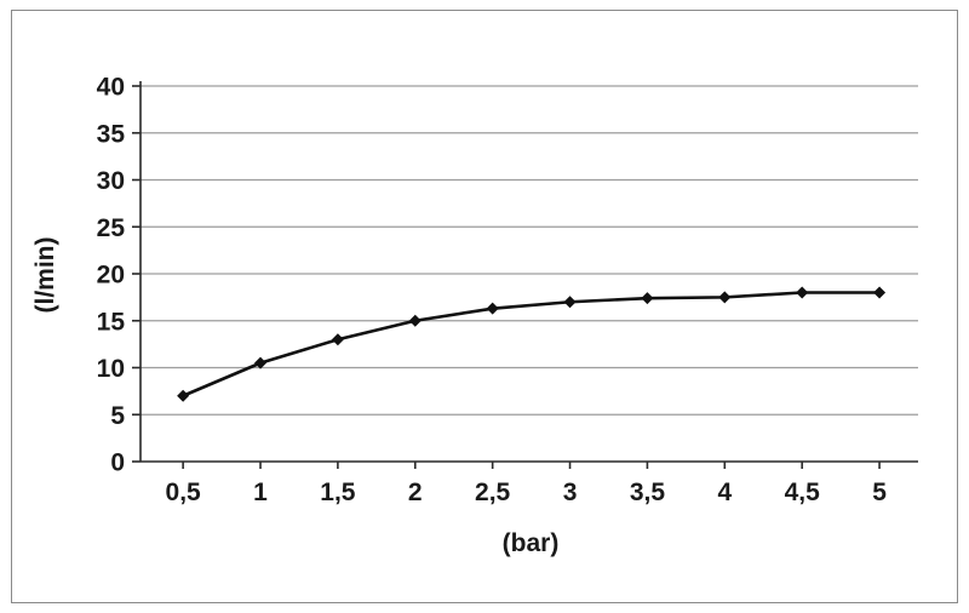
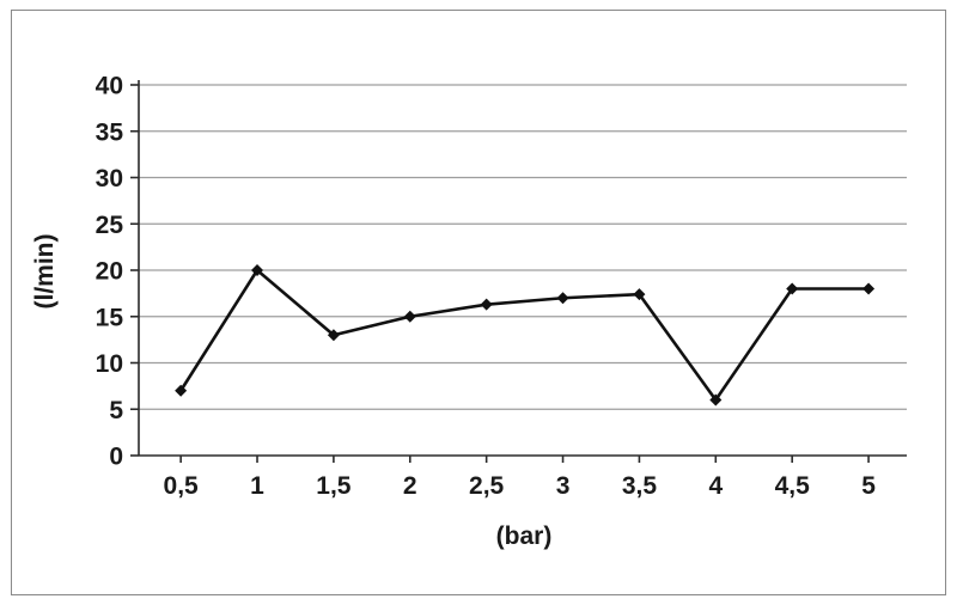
1: 10 -> 20
4: 18 -> 6
